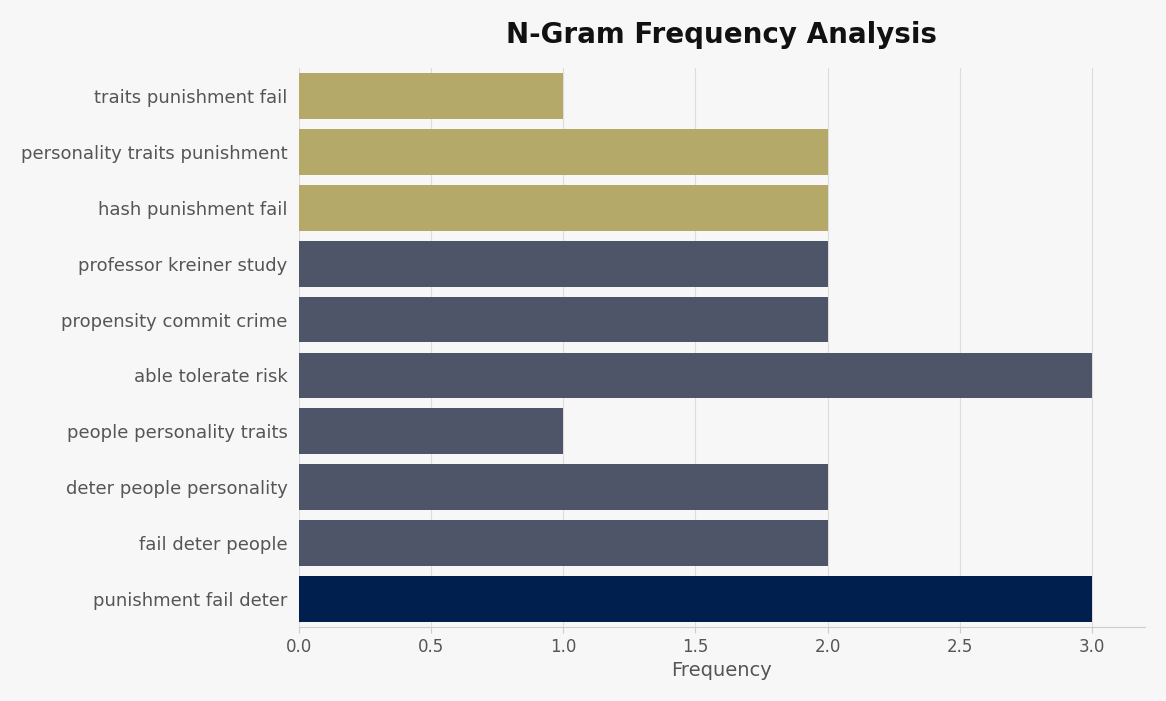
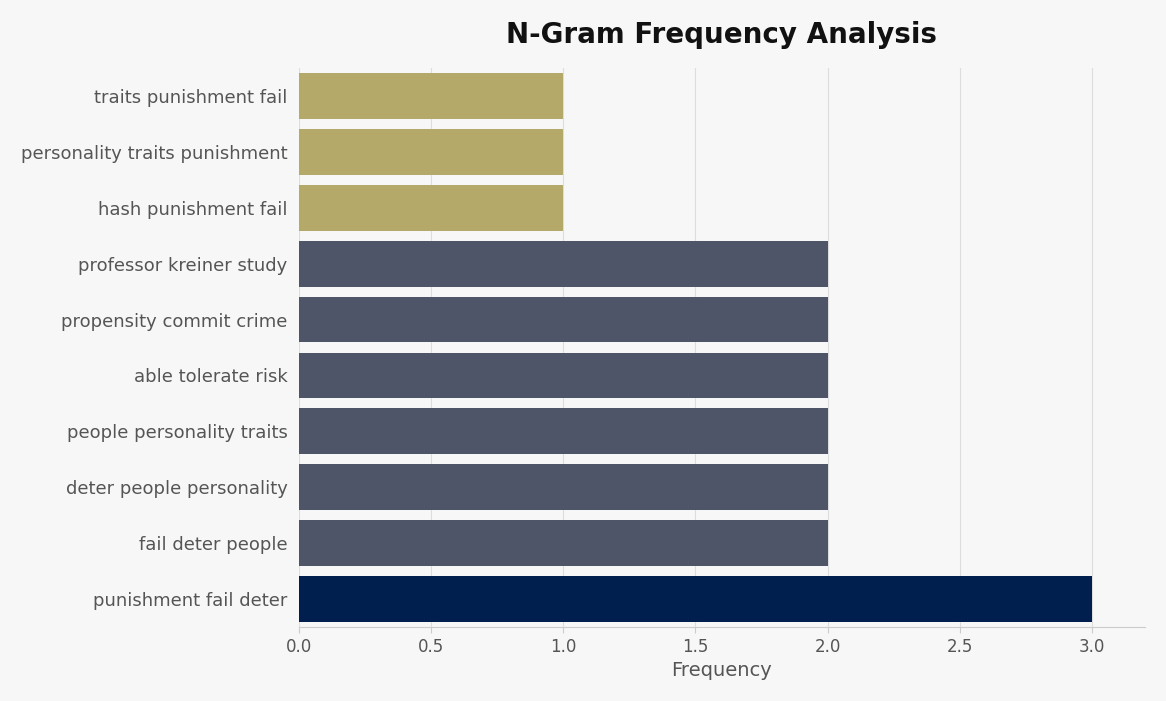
personality traits punishment: 2 -> 1
hash punishment fail: 2 -> 1
able tolerate risk: 3 -> 2
people personality traits: 1 -> 2
